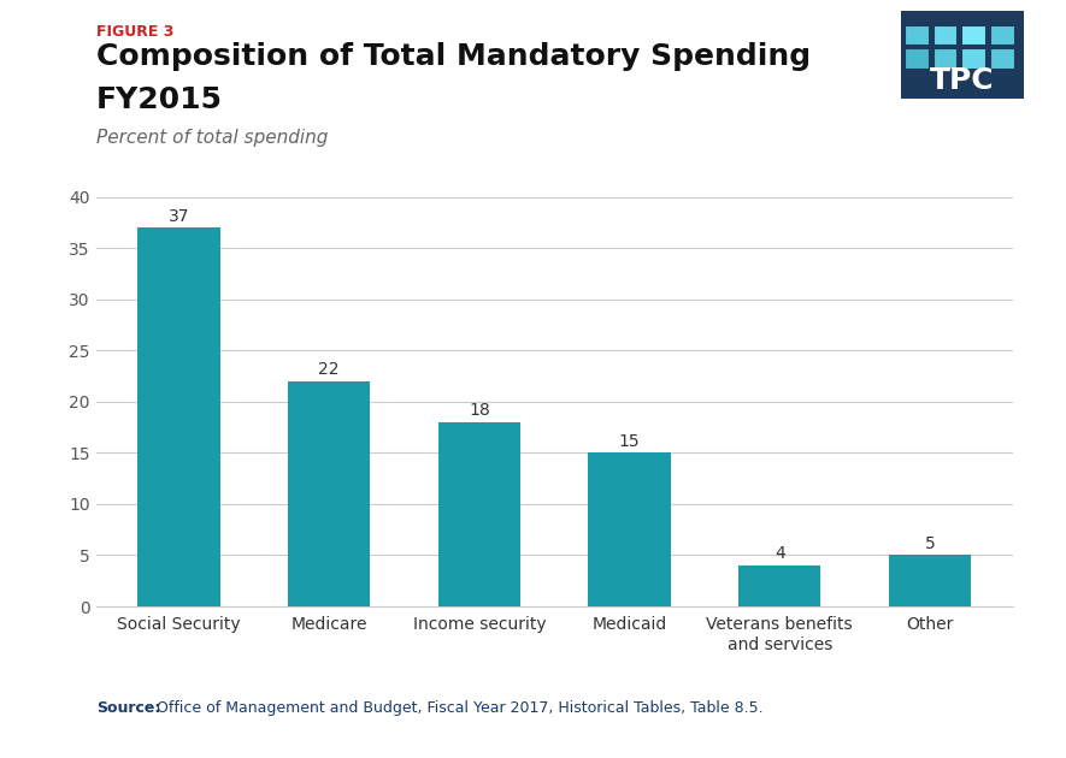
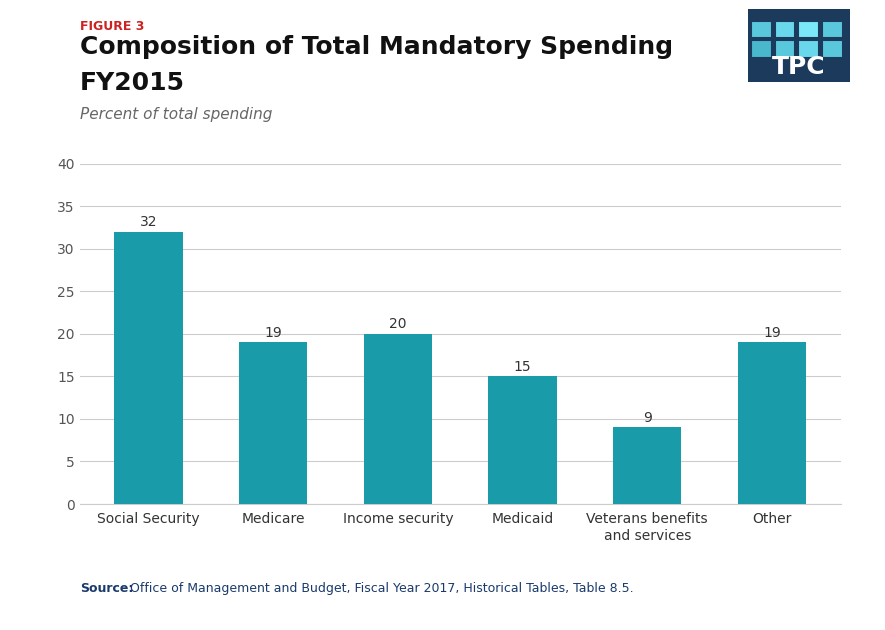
Social Security: 37 -> 32
Medicare: 22 -> 19
Income security: 18 -> 20
Veterans benefits and services: 4 -> 9
Other: 5 -> 19
